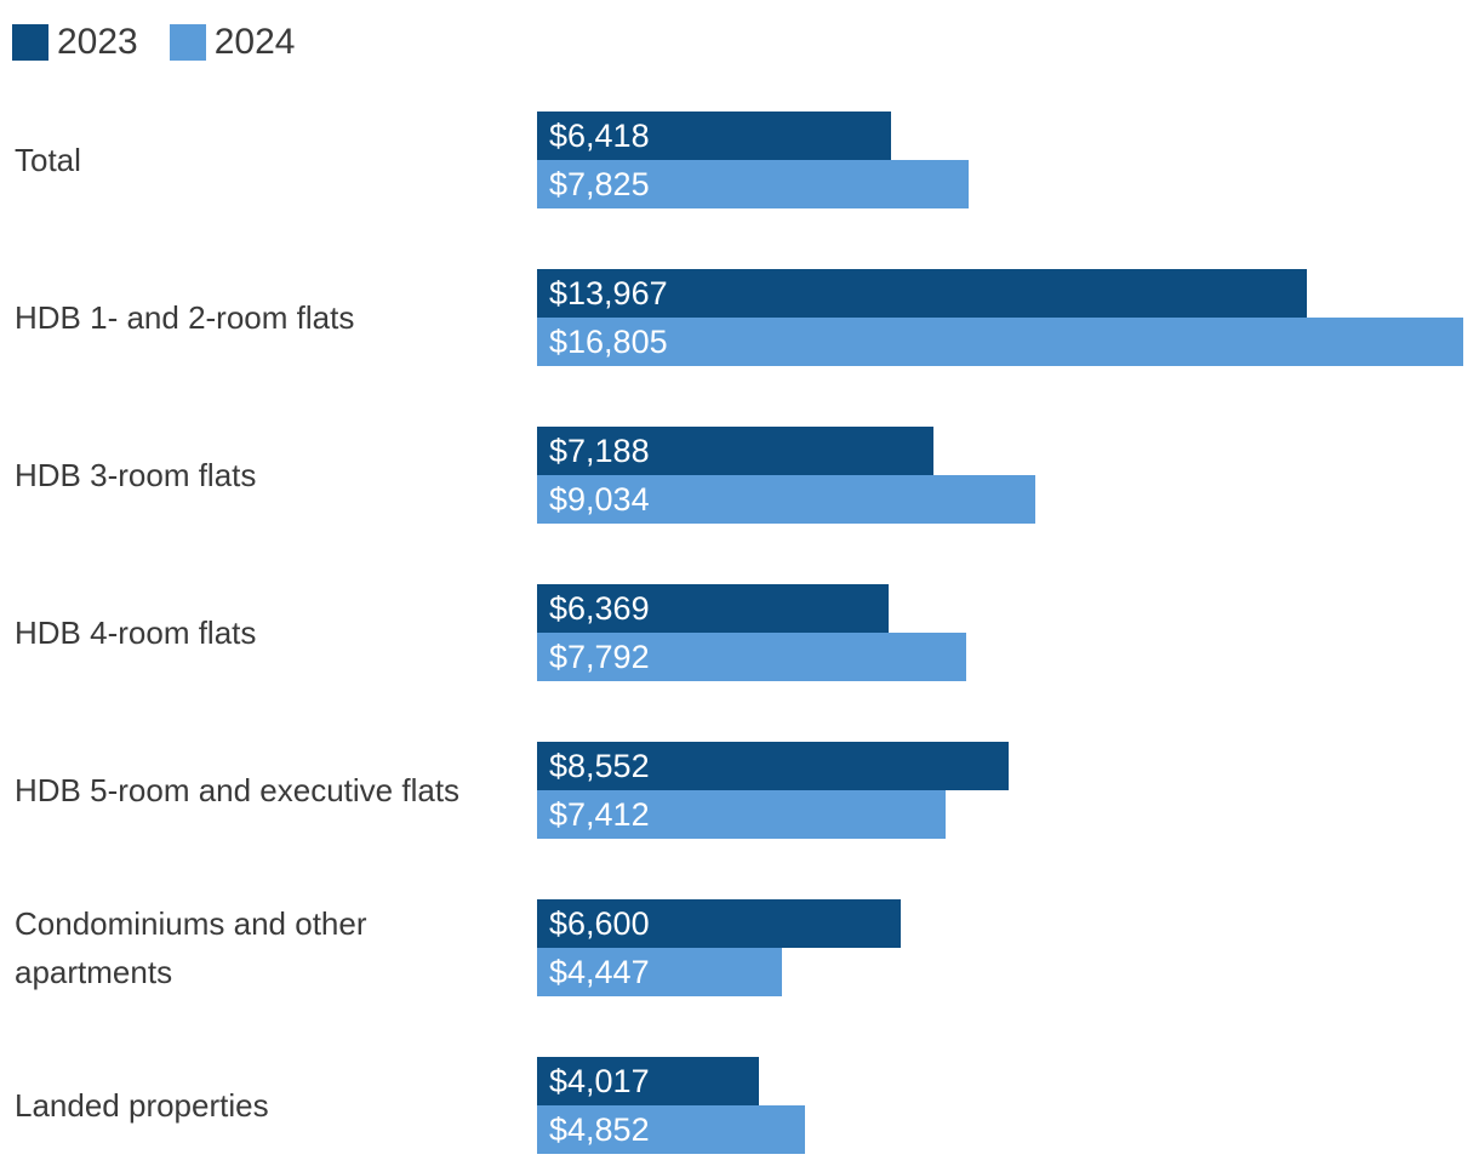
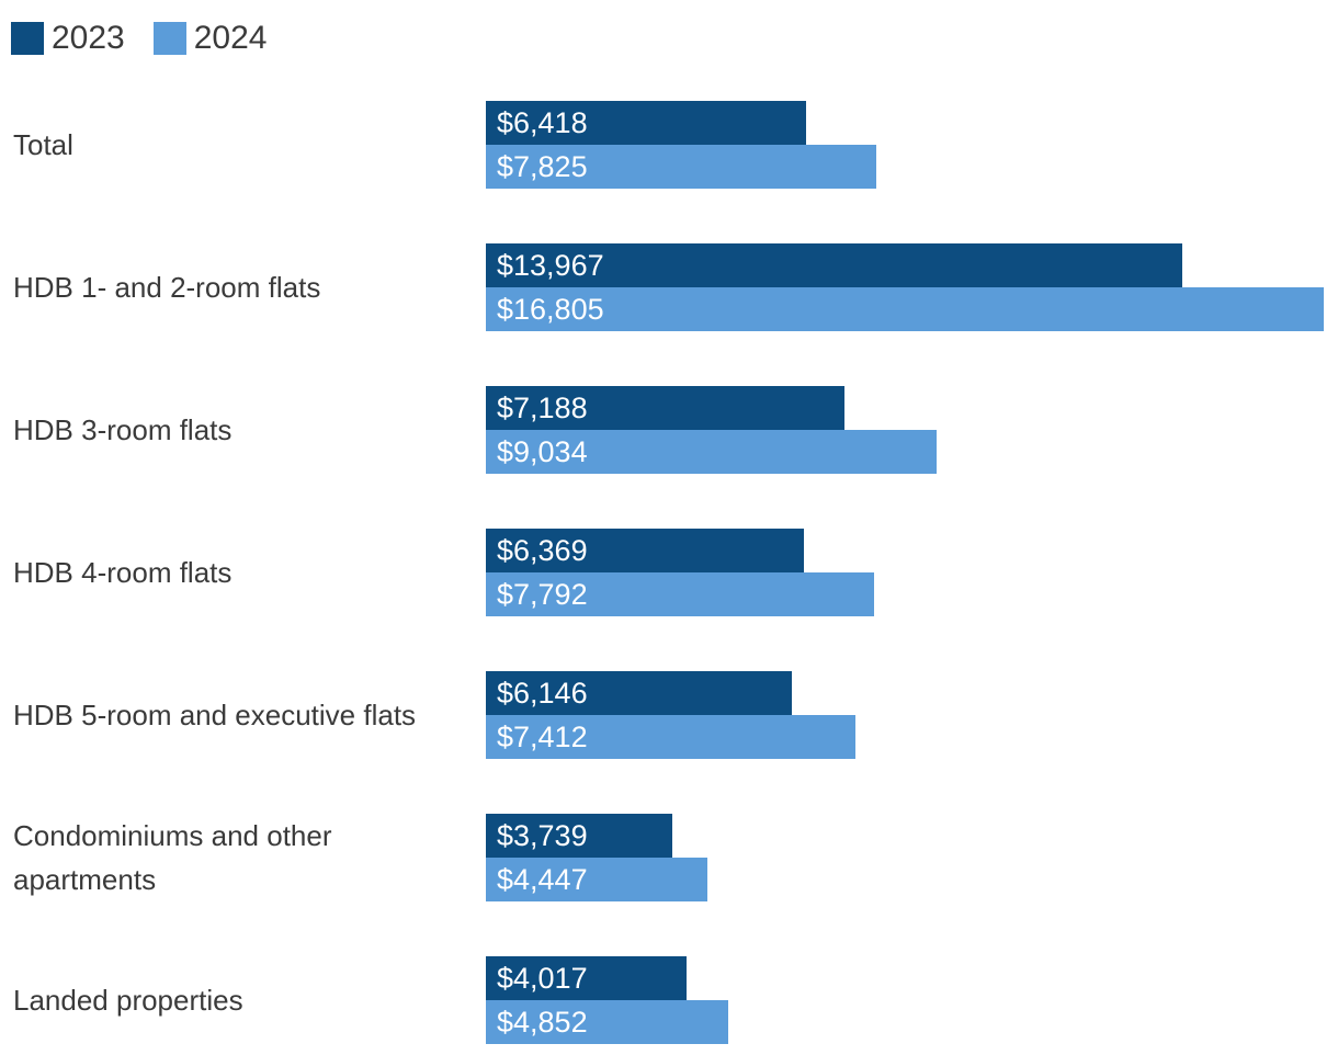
2023/HDB 5-room and executive flats: $8,552 -> $6,146
2023/Condominiums and other apartments: $6,600 -> $3,739
